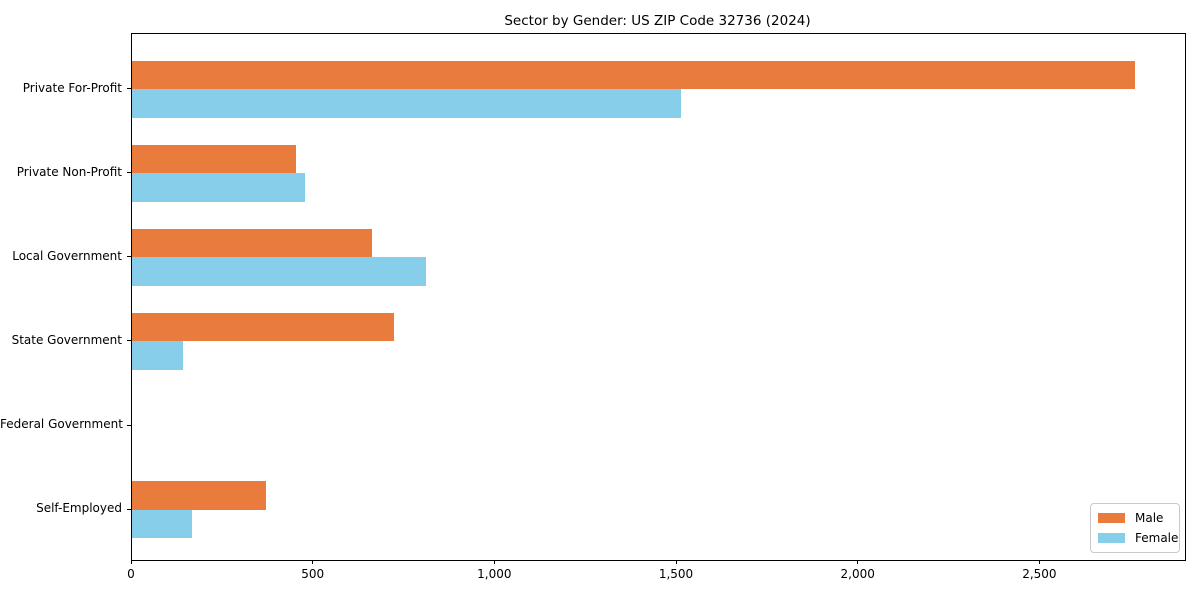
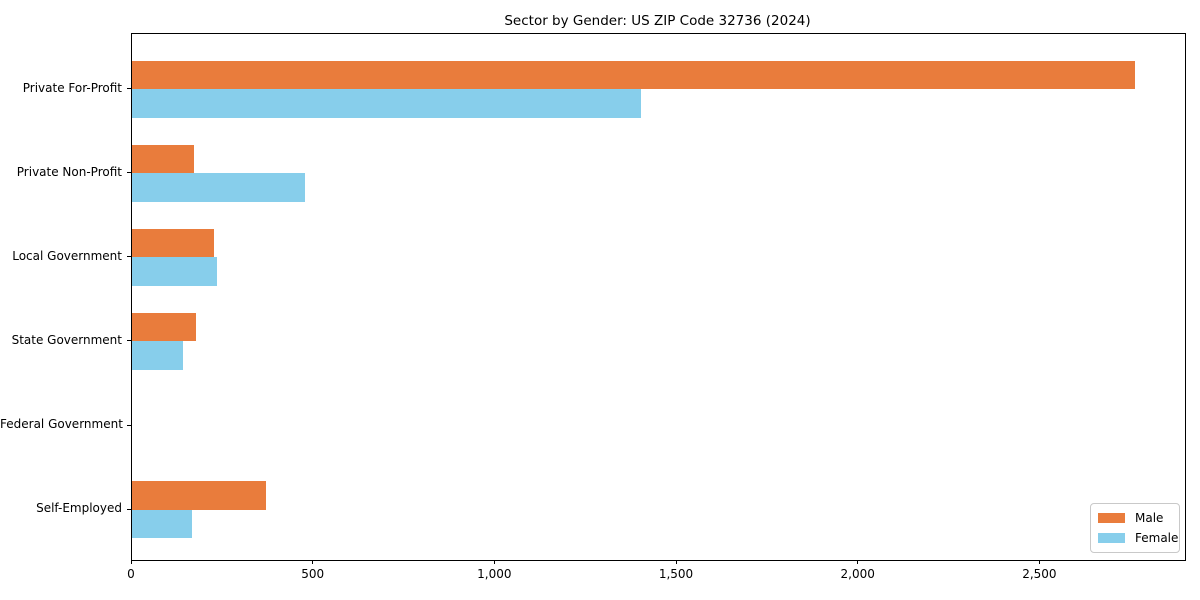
Female/Private For-Profit: 1510 -> 1400
Male/Private Non-Profit: 450 -> 170
Male/Local Government: 660 -> 220
Female/Local Government: 810 -> 240
Male/State Government: 720 -> 180
